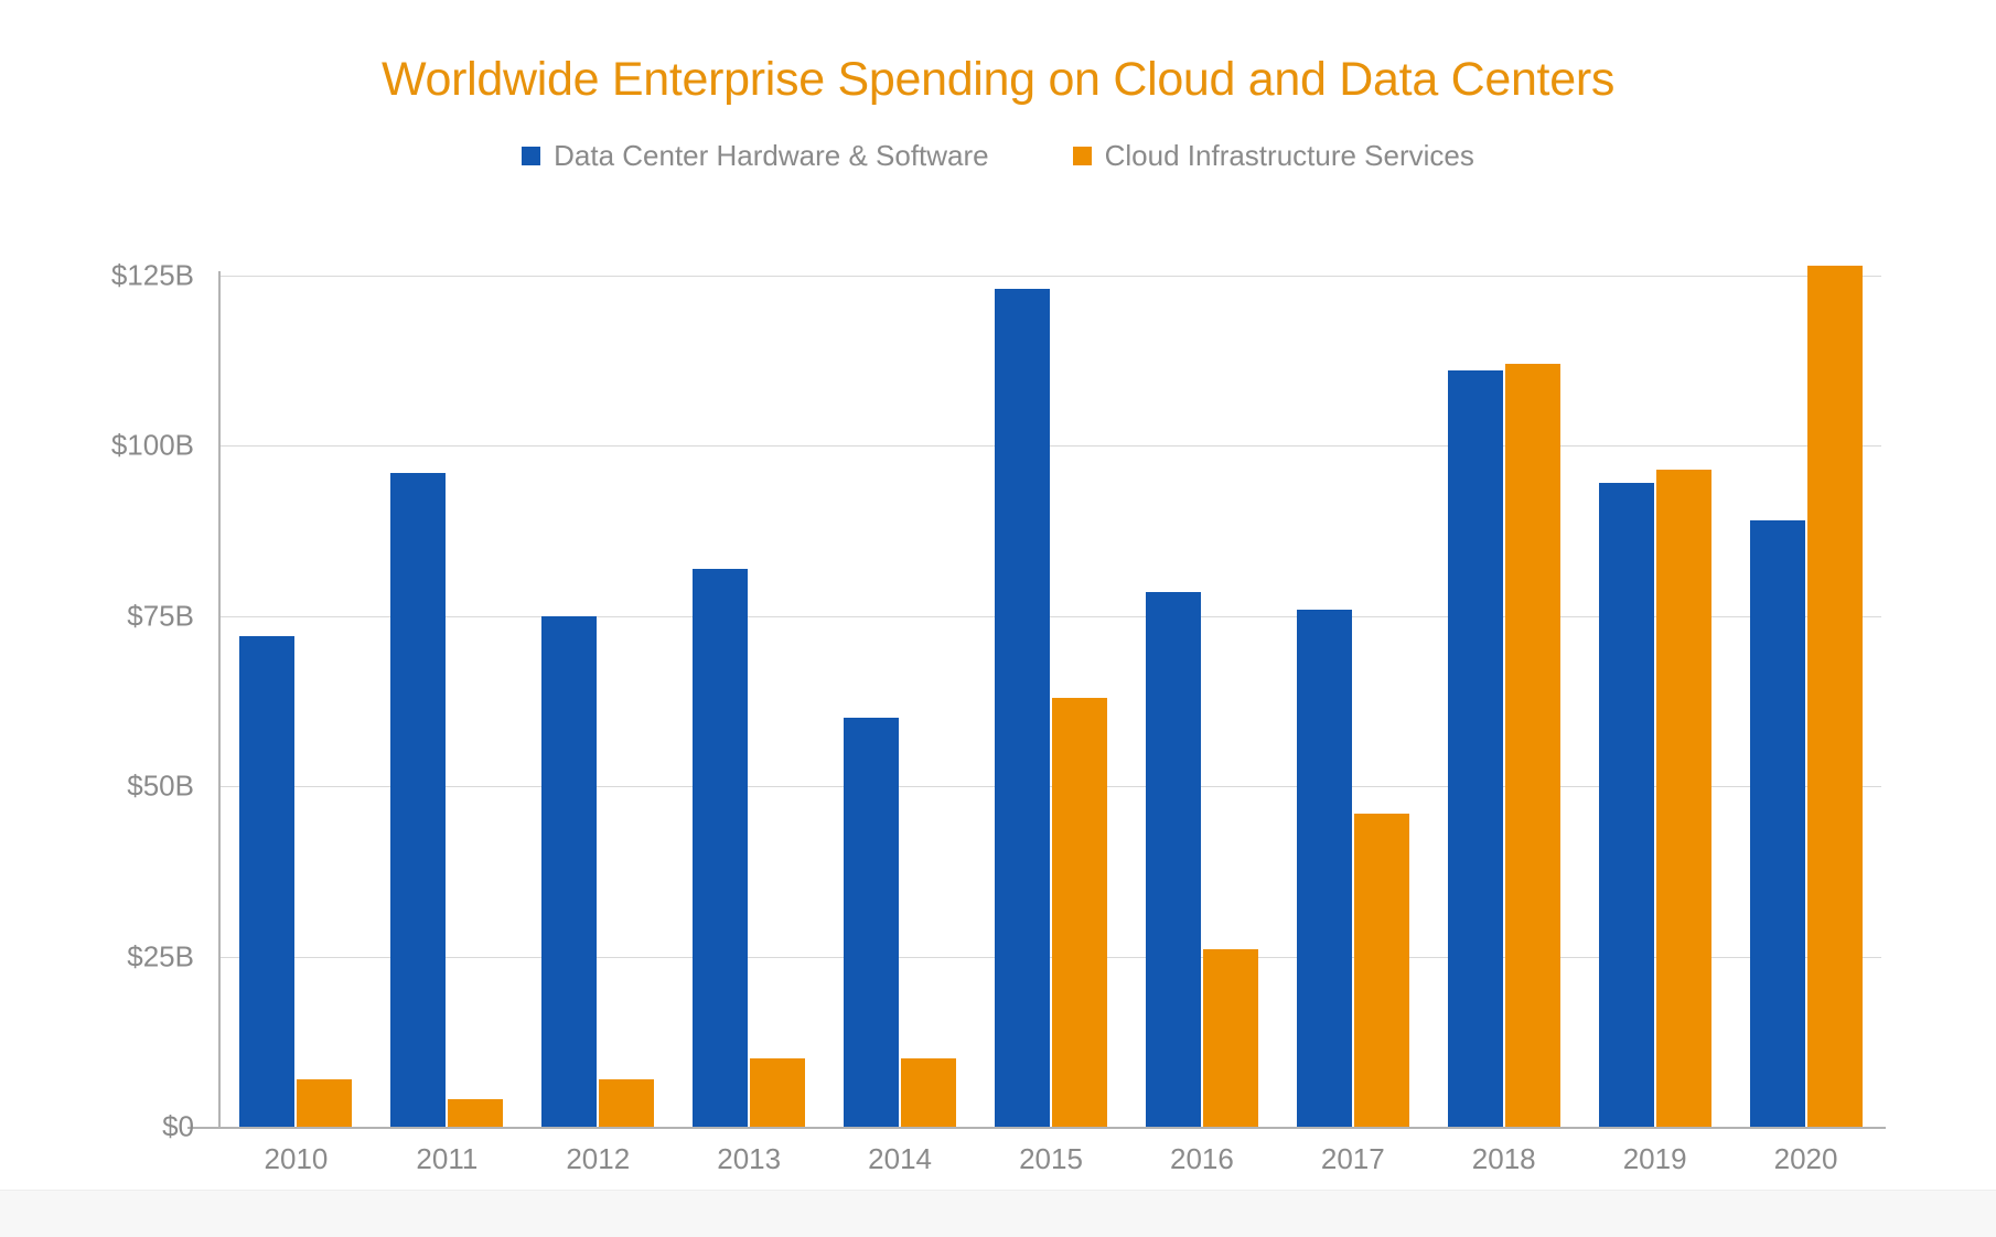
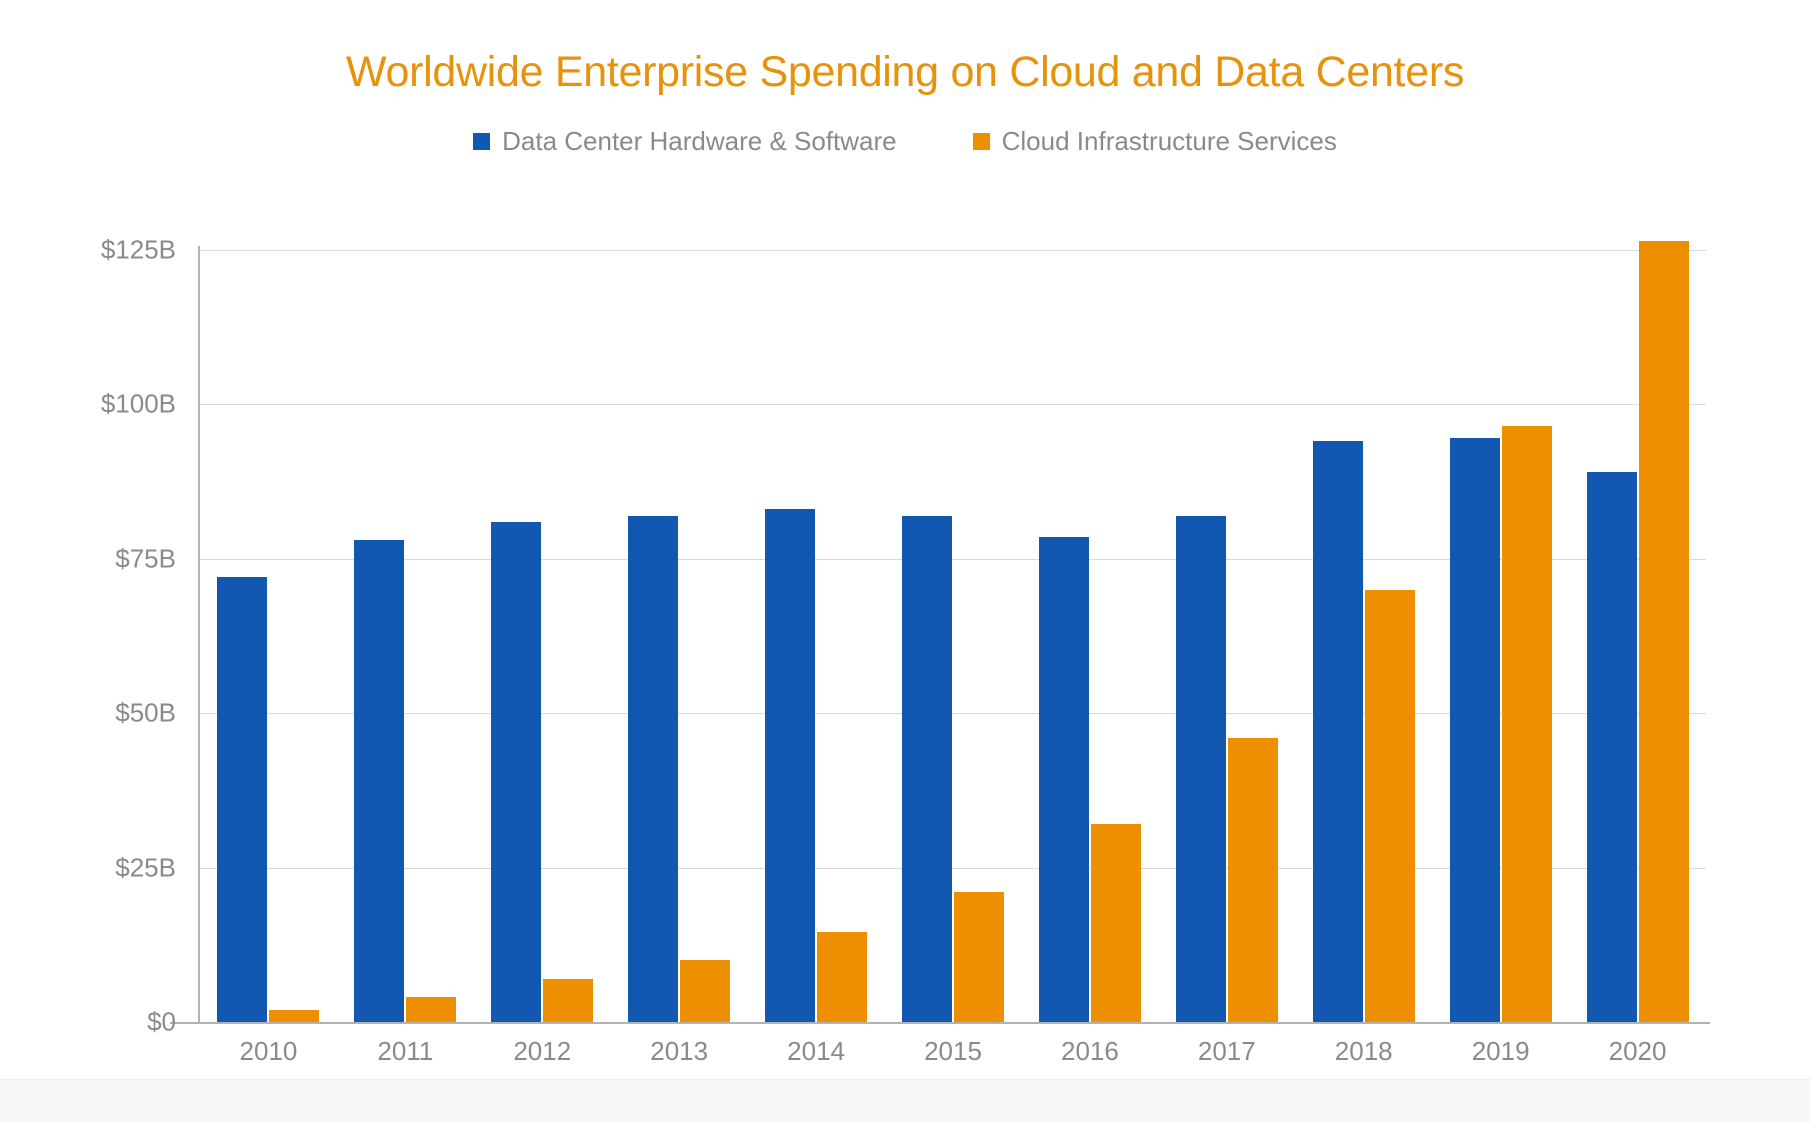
Cloud Infrastructure Services/2010: $7B -> $2B
Data Center Hardware & Software/2011: $96B -> $78B
Data Center Hardware & Software/2012: $75B -> $81B
Data Center Hardware & Software/2014: $60B -> $83B
Cloud Infrastructure Services/2014: $10B -> $14B
Data Center Hardware & Software/2015: $123B -> $82B
Cloud Infrastructure Services/2015: $63B -> $21B
Cloud Infrastructure Services/2016: $26B -> $32B
Data Center Hardware & Software/2017: $76B -> $82B
Data Center Hardware & Software/2018: $111B -> $94B
Cloud Infrastructure Services/2018: $112B -> $70B
